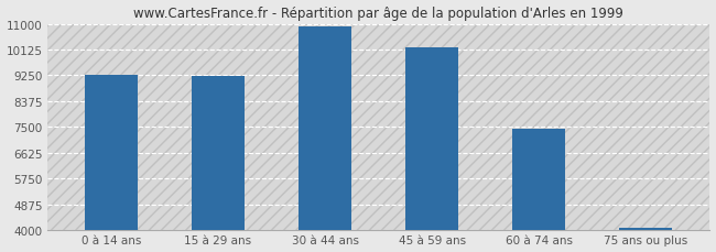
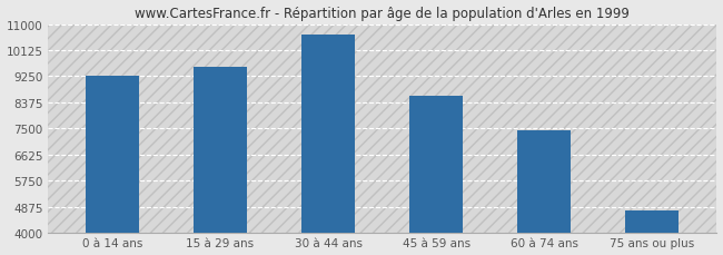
15 à 29 ans: 9230 -> 9550
30 à 44 ans: 10900 -> 10650
45 à 59 ans: 10200 -> 8600
75 ans ou plus: 4080 -> 4750
